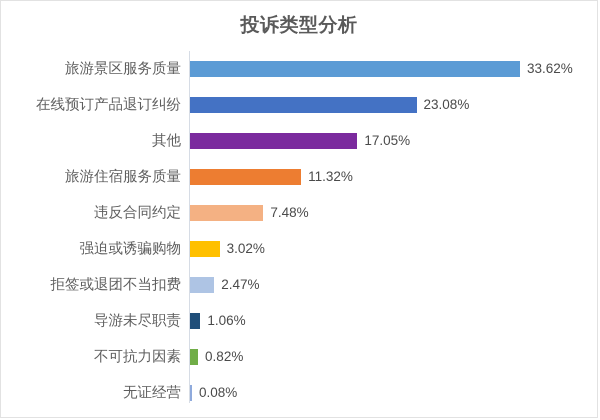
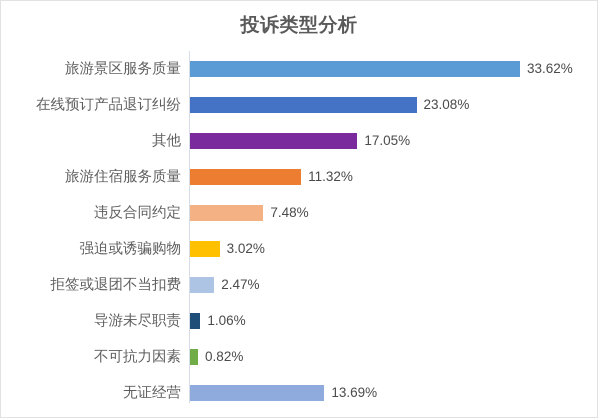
无证经营: 0.08% -> 13.69%
